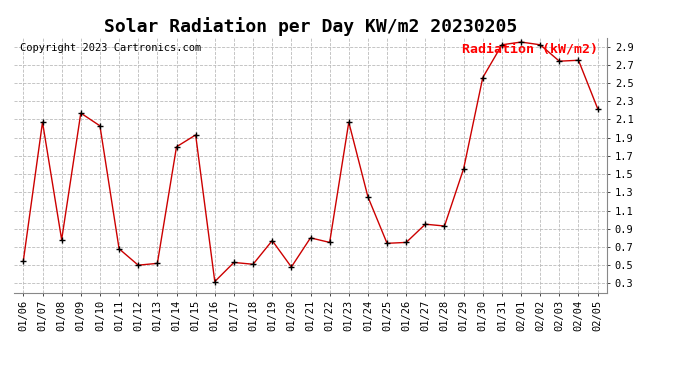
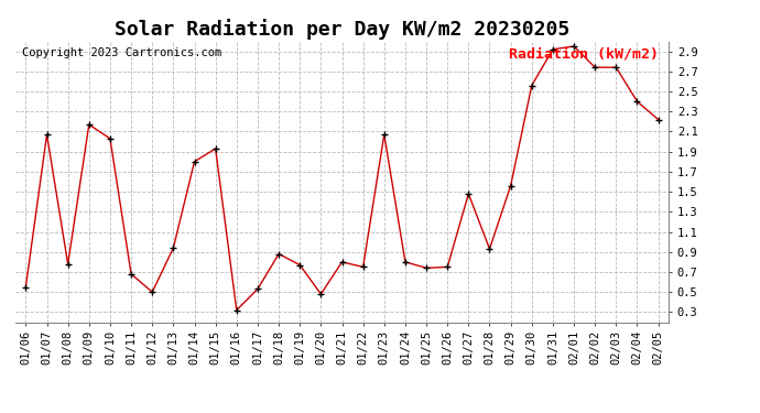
01/13: 0.52 -> 0.94
01/18: 0.51 -> 0.88
01/24: 1.25 -> 0.80
01/27: 0.95 -> 1.48
02/02: 2.92 -> 2.74
02/04: 2.75 -> 2.40
